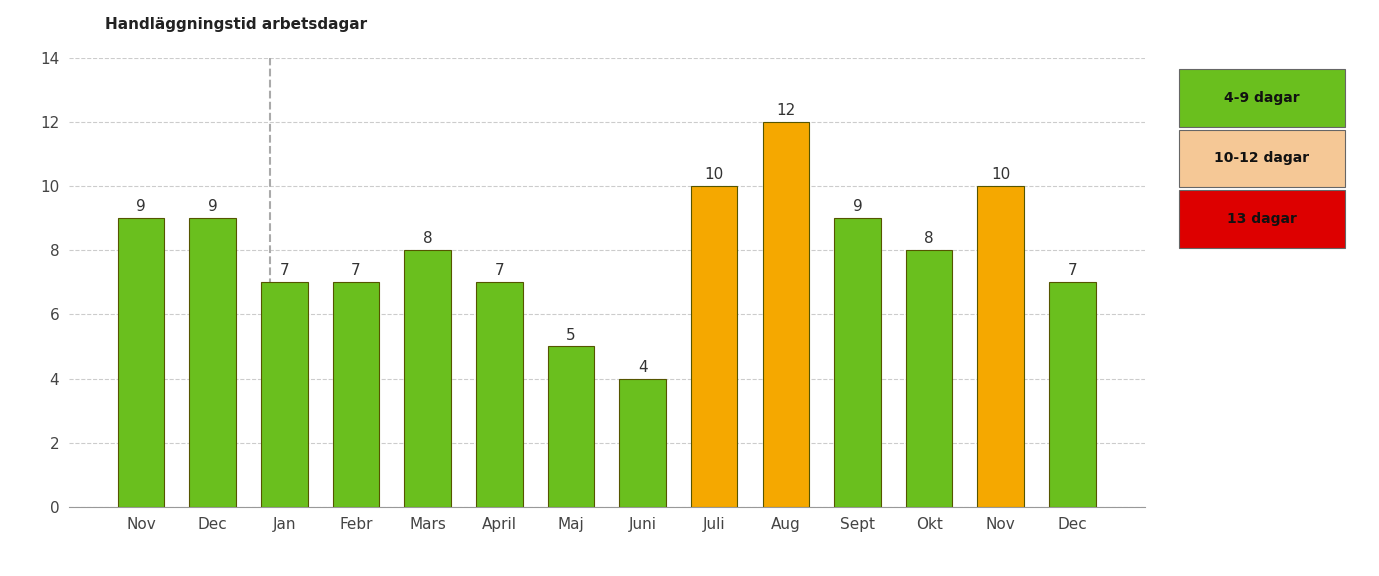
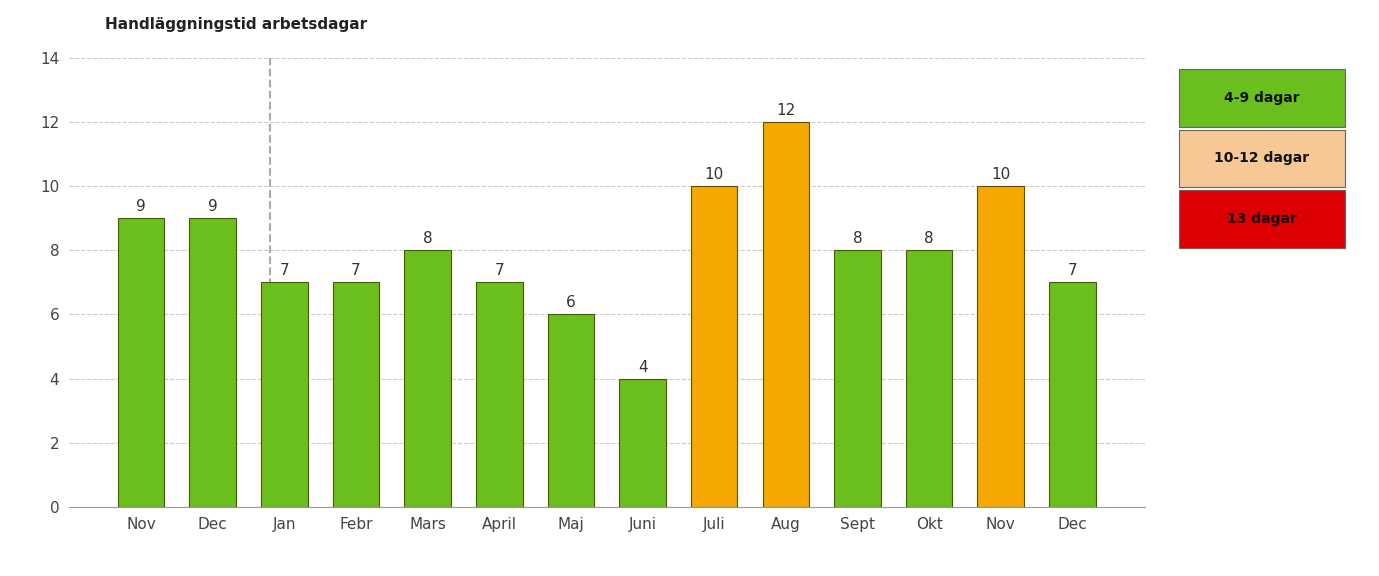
Maj: 5 -> 6
Sept: 9 -> 8
